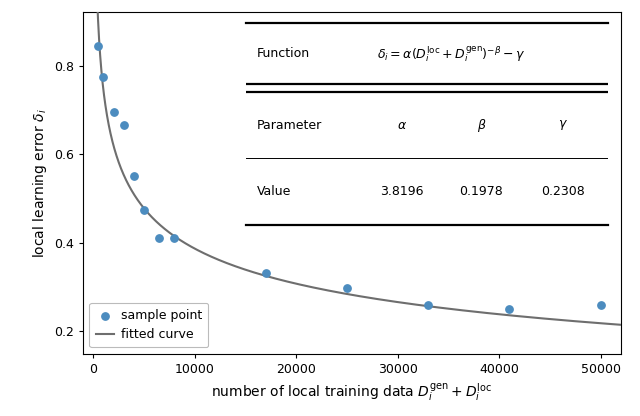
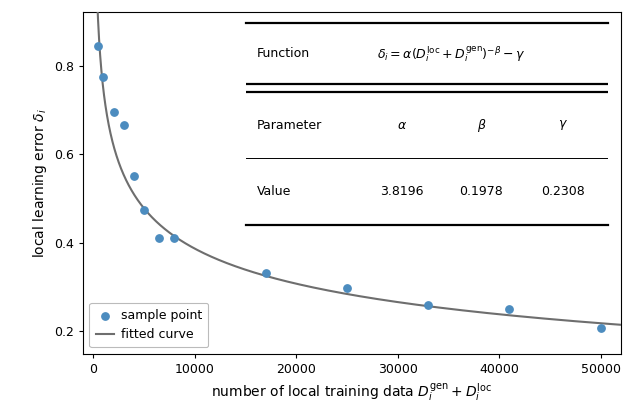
sample point/50000: 0.260 -> 0.207
